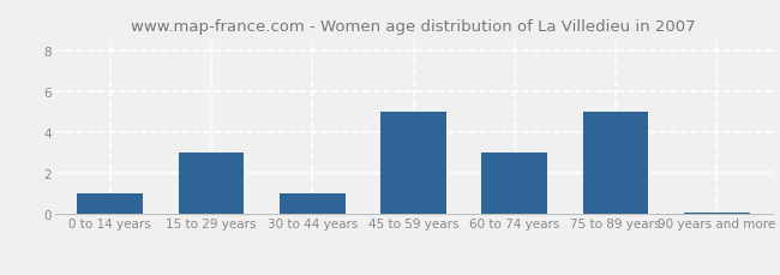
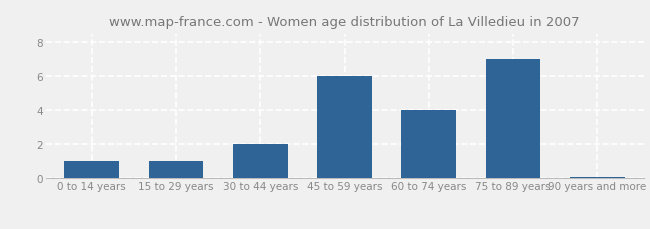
15 to 29 years: 3.0 -> 1.0
30 to 44 years: 1.0 -> 2.0
45 to 59 years: 5.0 -> 6.0
60 to 74 years: 3.0 -> 4.0
75 to 89 years: 5.0 -> 7.0
